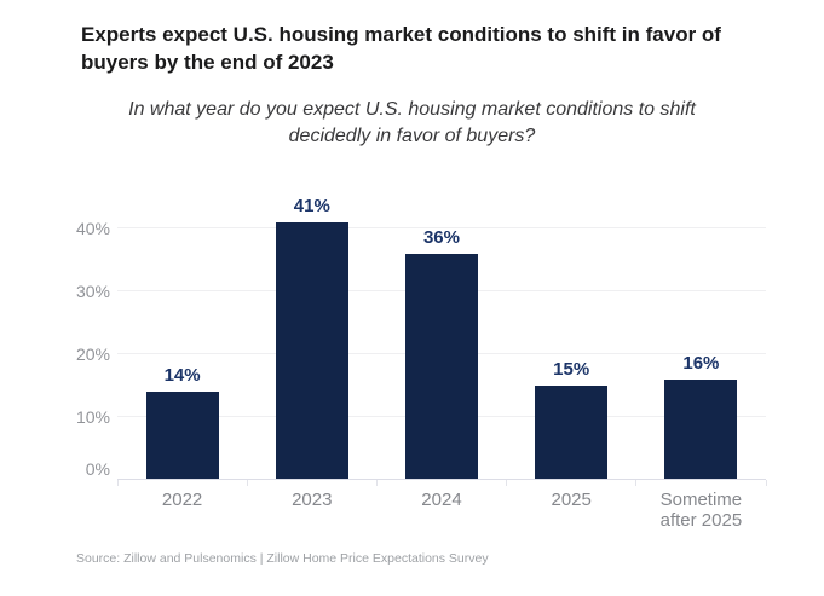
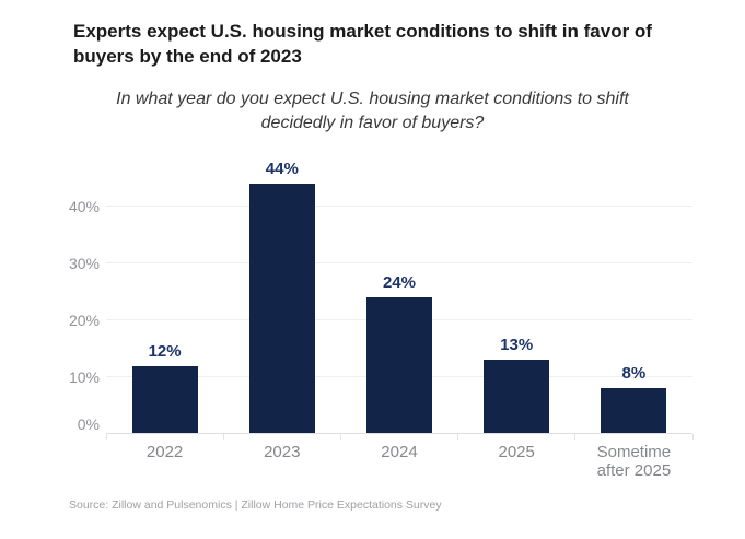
2022: 14% -> 12%
2023: 41% -> 44%
2024: 36% -> 24%
2025: 15% -> 13%
Sometime after 2025: 16% -> 8%
